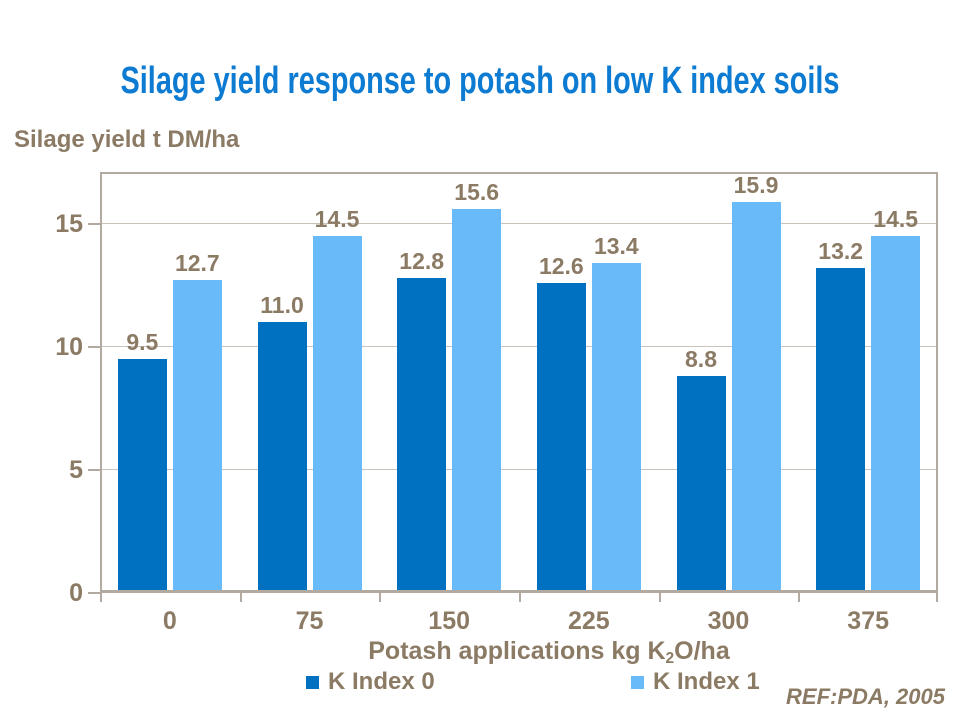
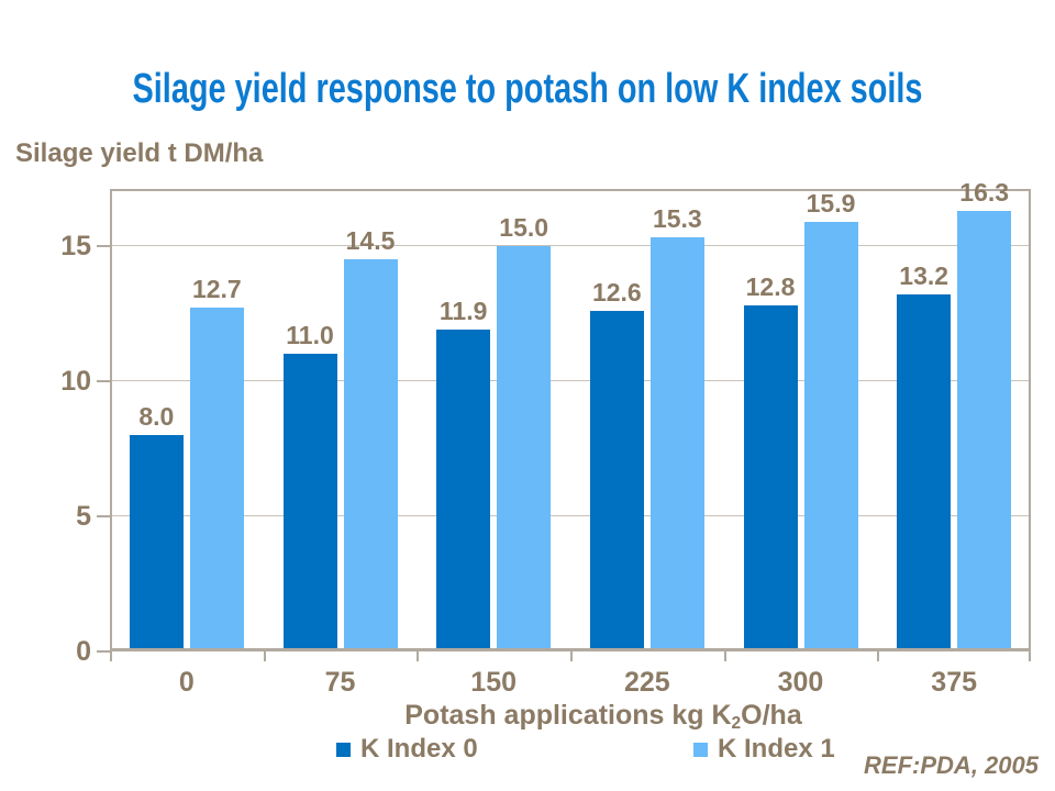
K Index 0/0: 9.5 -> 8.0
K Index 0/150: 12.8 -> 11.9
K Index 1/150: 15.6 -> 15.0
K Index 1/225: 13.4 -> 15.3
K Index 0/300: 8.8 -> 12.8
K Index 1/375: 14.5 -> 16.3
